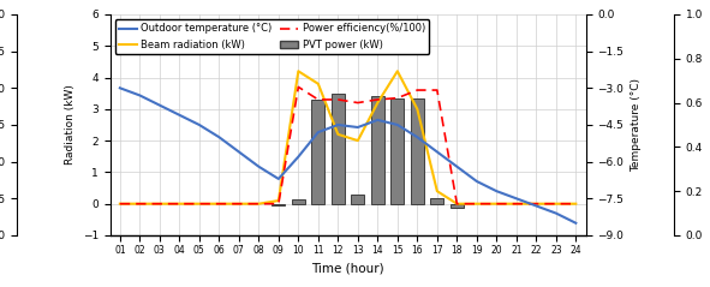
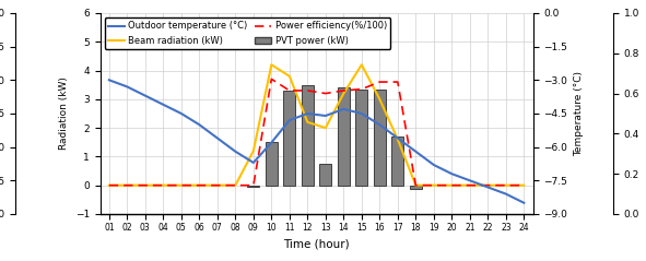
Beam radiation (kW)/09: 0.1 -> 1.2
PVT power (kW)/10: 0.13 -> 1.50
PVT power (kW)/13: 0.30 -> 0.75
Beam radiation (kW)/17: 0.4 -> 1.6
PVT power (kW)/17: 0.18 -> 1.70
